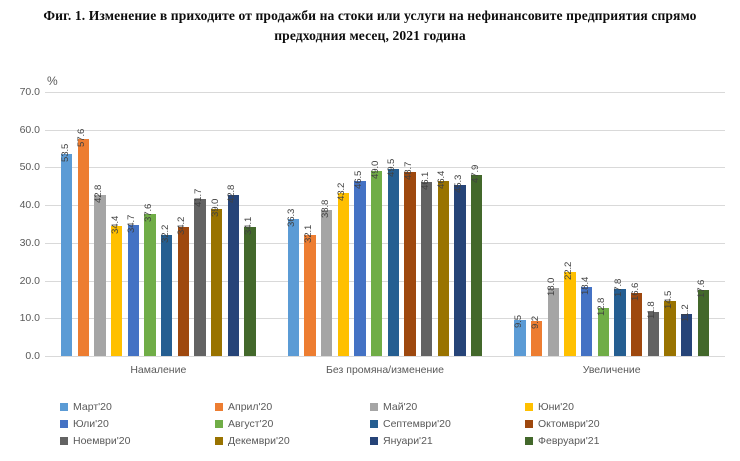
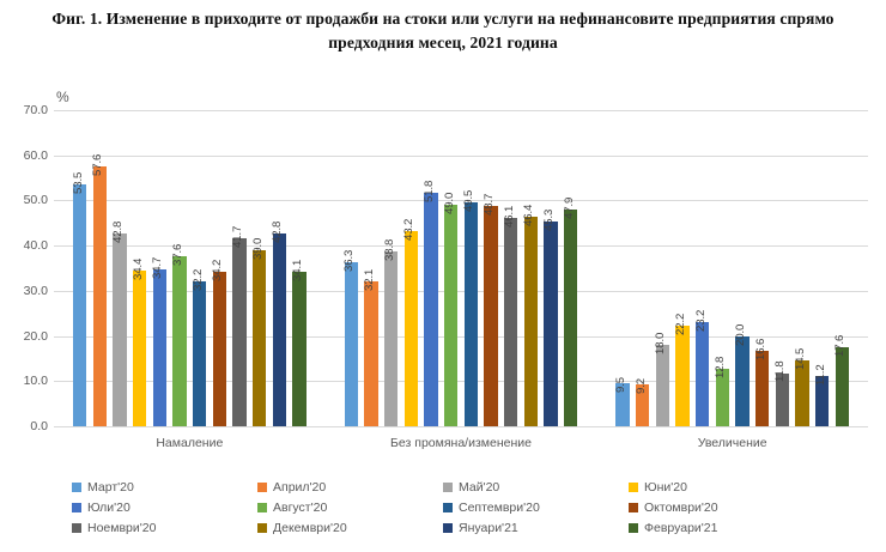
Юли'20/Без промяна/изменение: 46.5 -> 51.8
Юли'20/Увеличение: 18.4 -> 23.2
Септември'20/Увеличение: 17.8 -> 20.0
